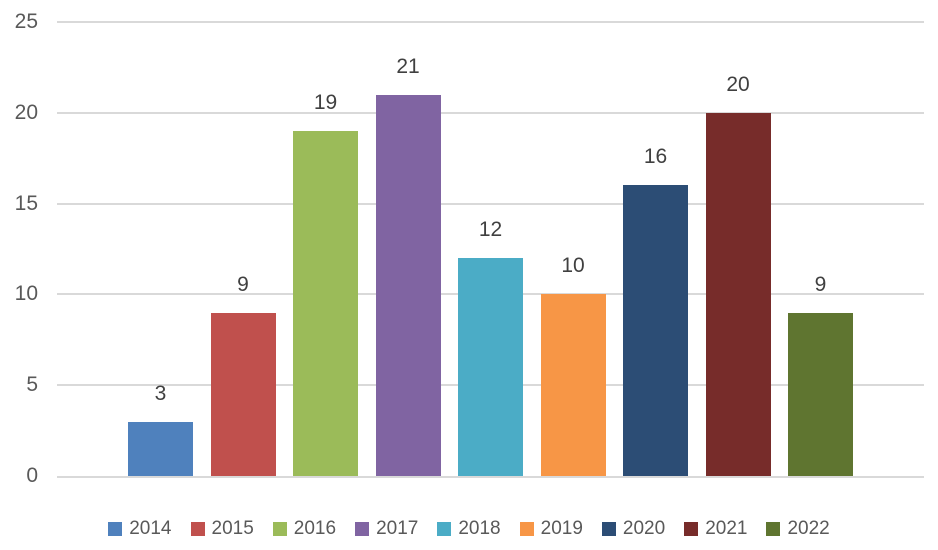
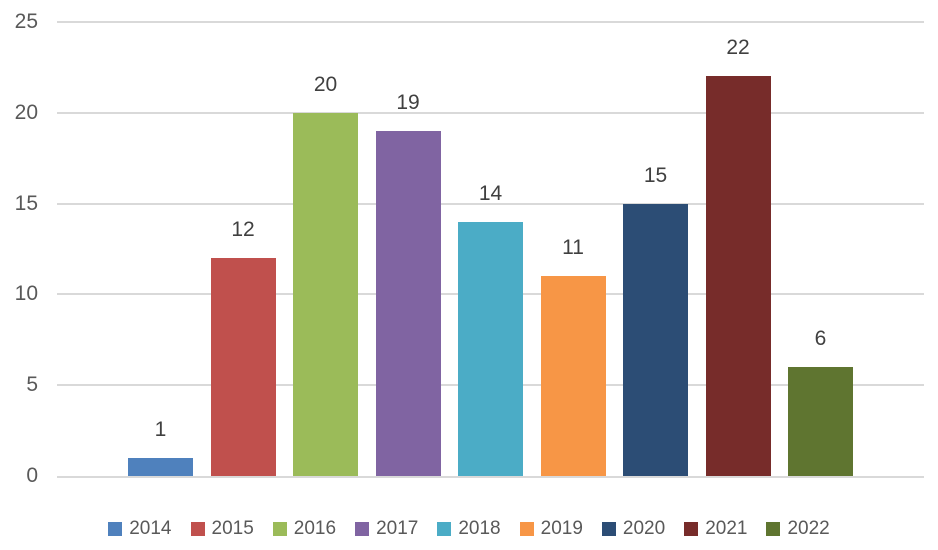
2014: 3 -> 1
2015: 9 -> 12
2016: 19 -> 20
2017: 21 -> 19
2018: 12 -> 14
2019: 10 -> 11
2020: 16 -> 15
2021: 20 -> 22
2022: 9 -> 6
